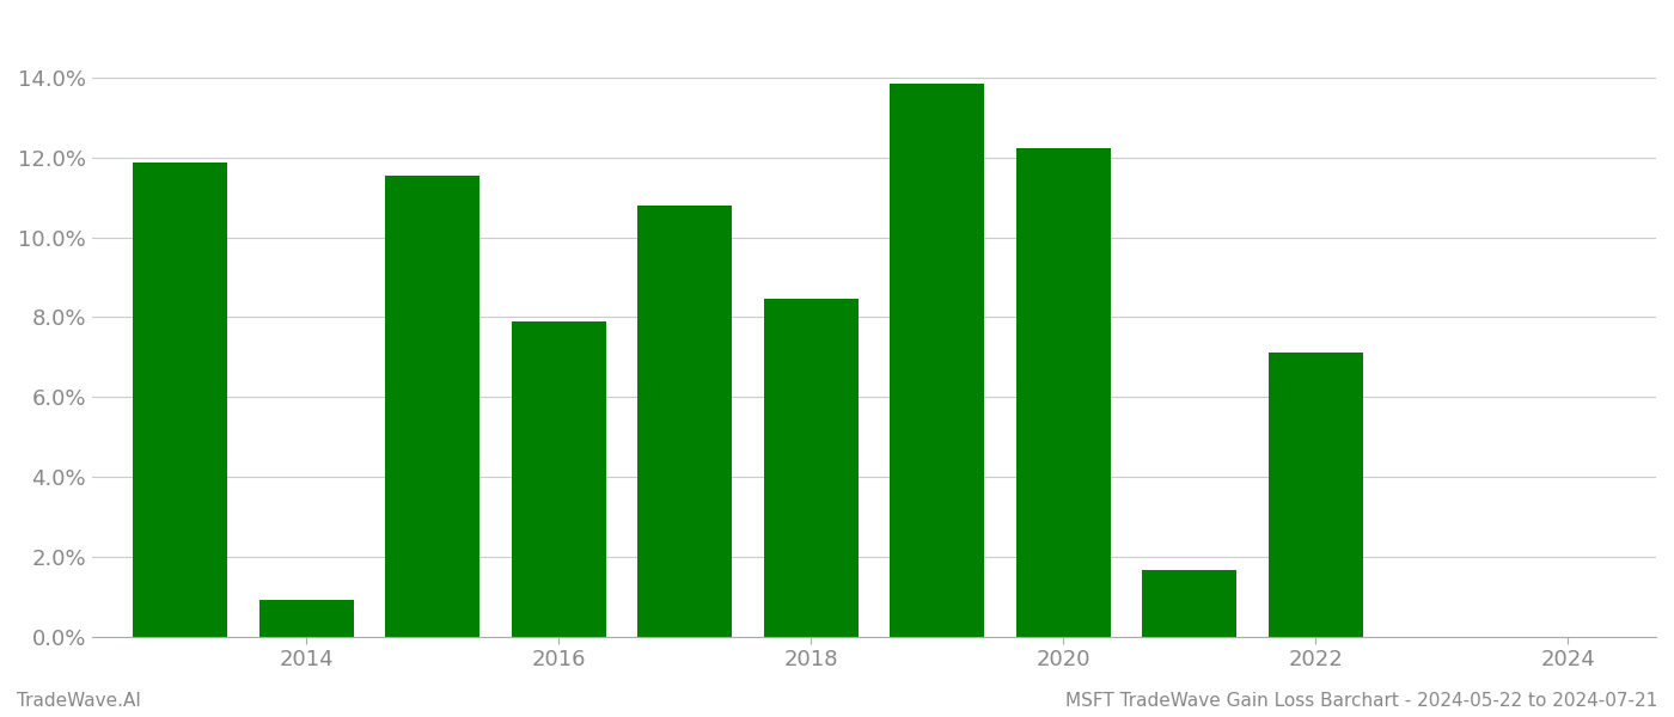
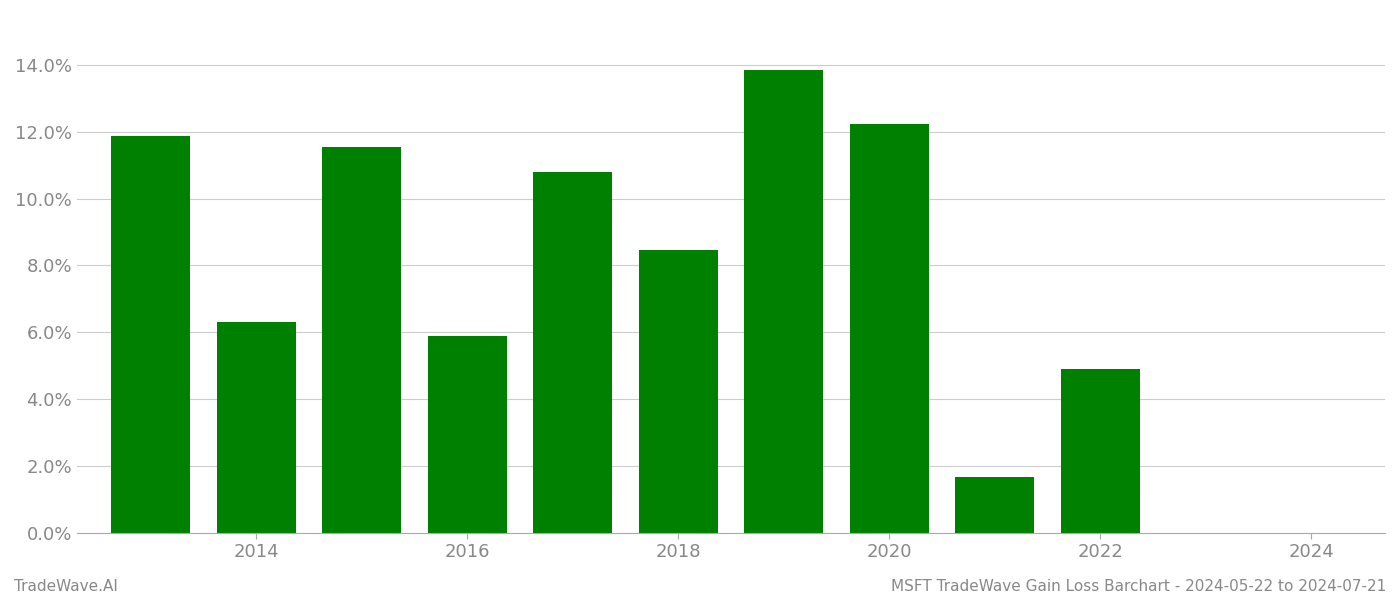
2014: 0.93% -> 6.30%
2016: 7.90% -> 5.90%
2022: 7.10% -> 4.90%
